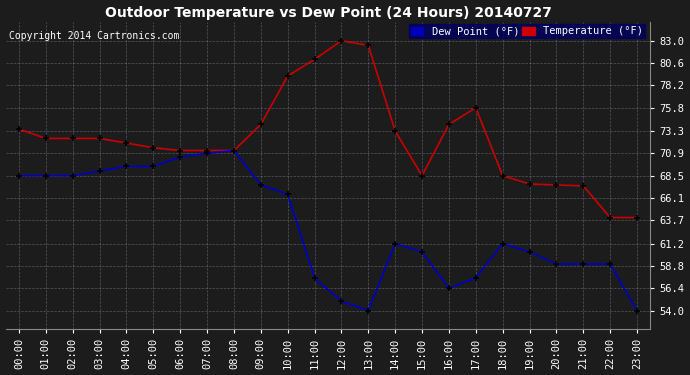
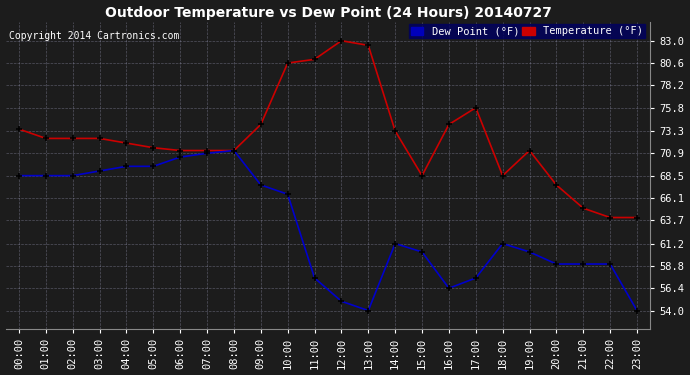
Temperature (°F)/10:00: 79.2 -> 80.6
Temperature (°F)/19:00: 67.6 -> 71.2
Temperature (°F)/21:00: 67.4 -> 65.0
